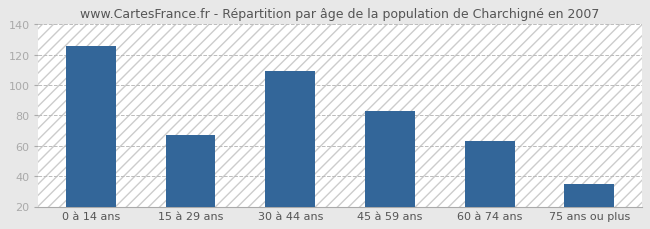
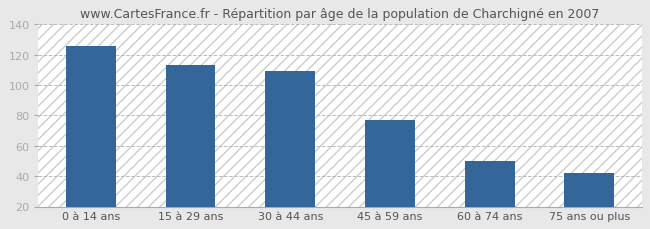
15 à 29 ans: 67 -> 113
45 à 59 ans: 83 -> 77
60 à 74 ans: 63 -> 50
75 ans ou plus: 35 -> 42
